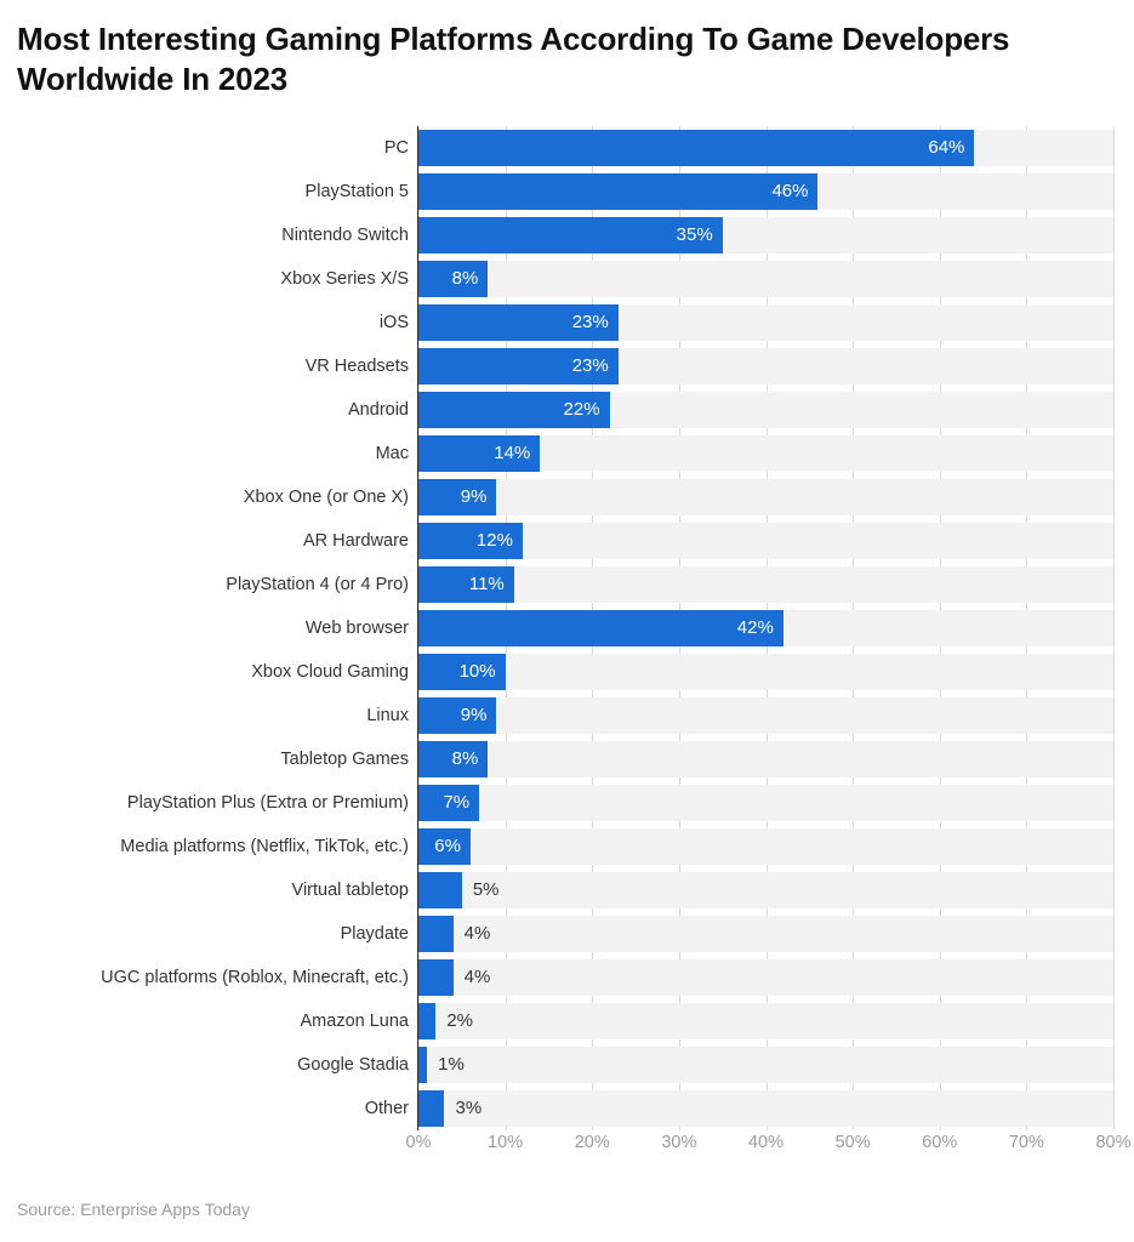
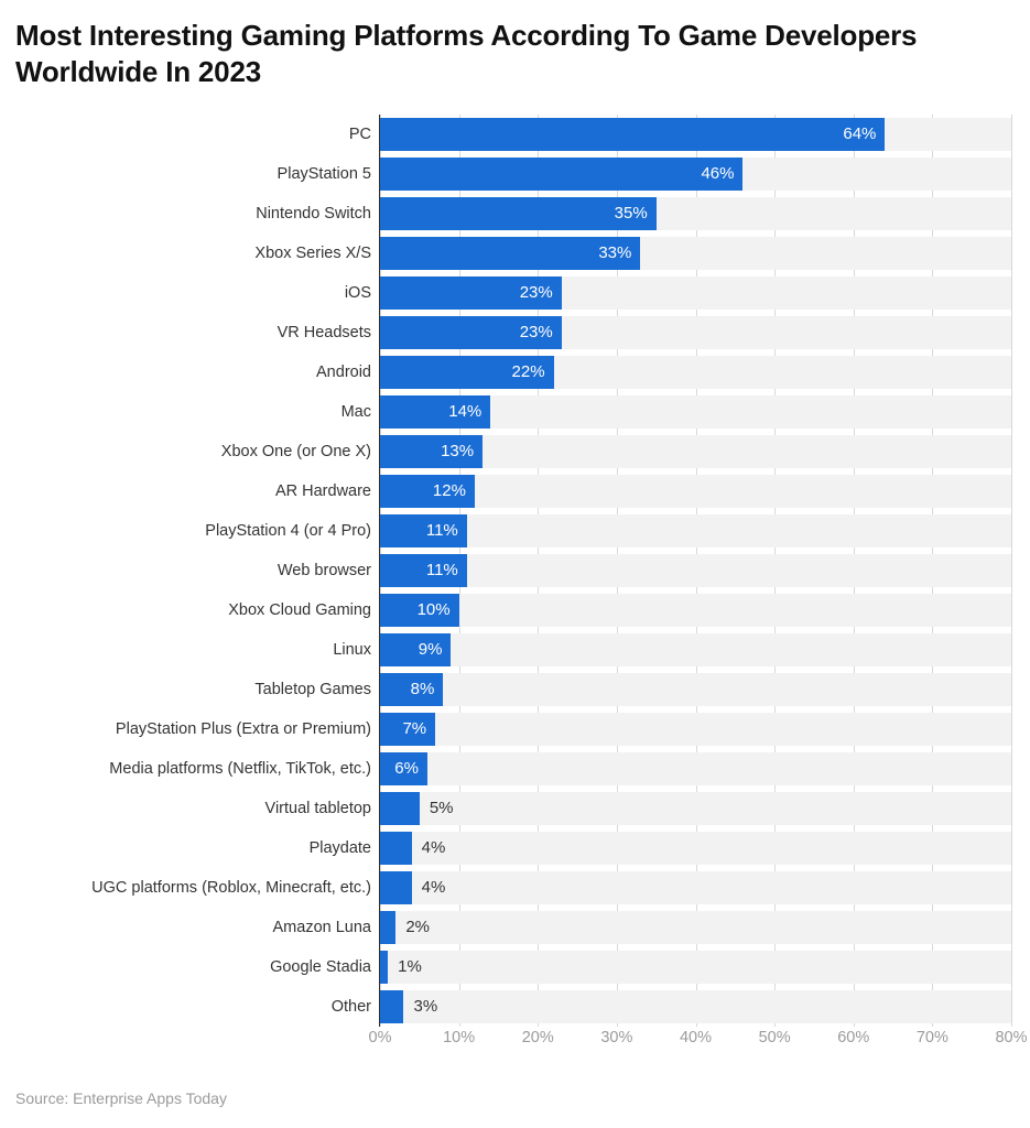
Xbox Series X/S: 8% -> 33%
Xbox One (or One X): 9% -> 13%
Web browser: 42% -> 11%
